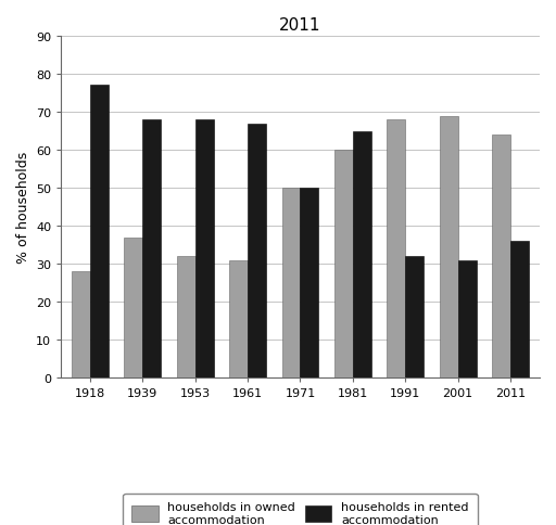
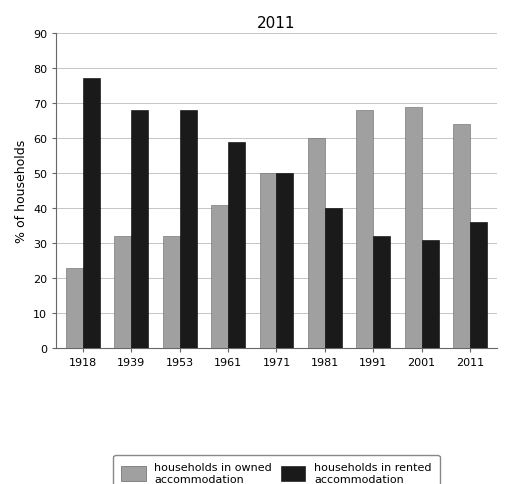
households in owned accommodation/1918: 28 -> 23
households in owned accommodation/1939: 37 -> 32
households in owned accommodation/1961: 31 -> 41
households in rented accommodation/1961: 67 -> 59
households in rented accommodation/1981: 65 -> 40
